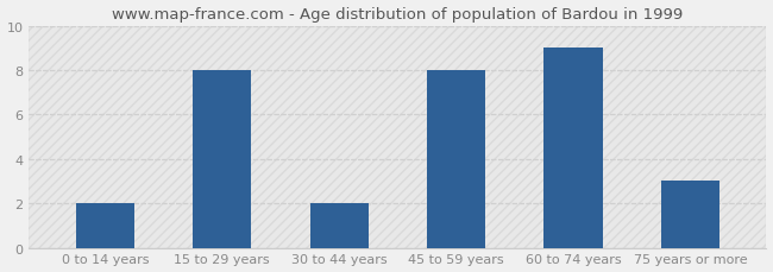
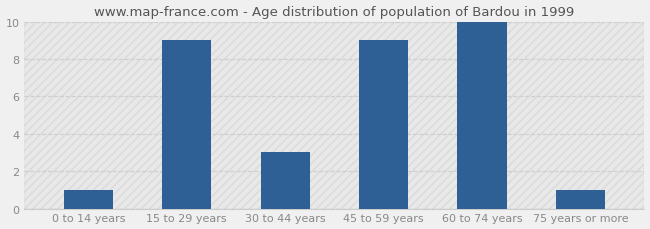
0 to 14 years: 2 -> 1
15 to 29 years: 8 -> 9
30 to 44 years: 2 -> 3
45 to 59 years: 8 -> 9
60 to 74 years: 9 -> 10
75 years or more: 3 -> 1
